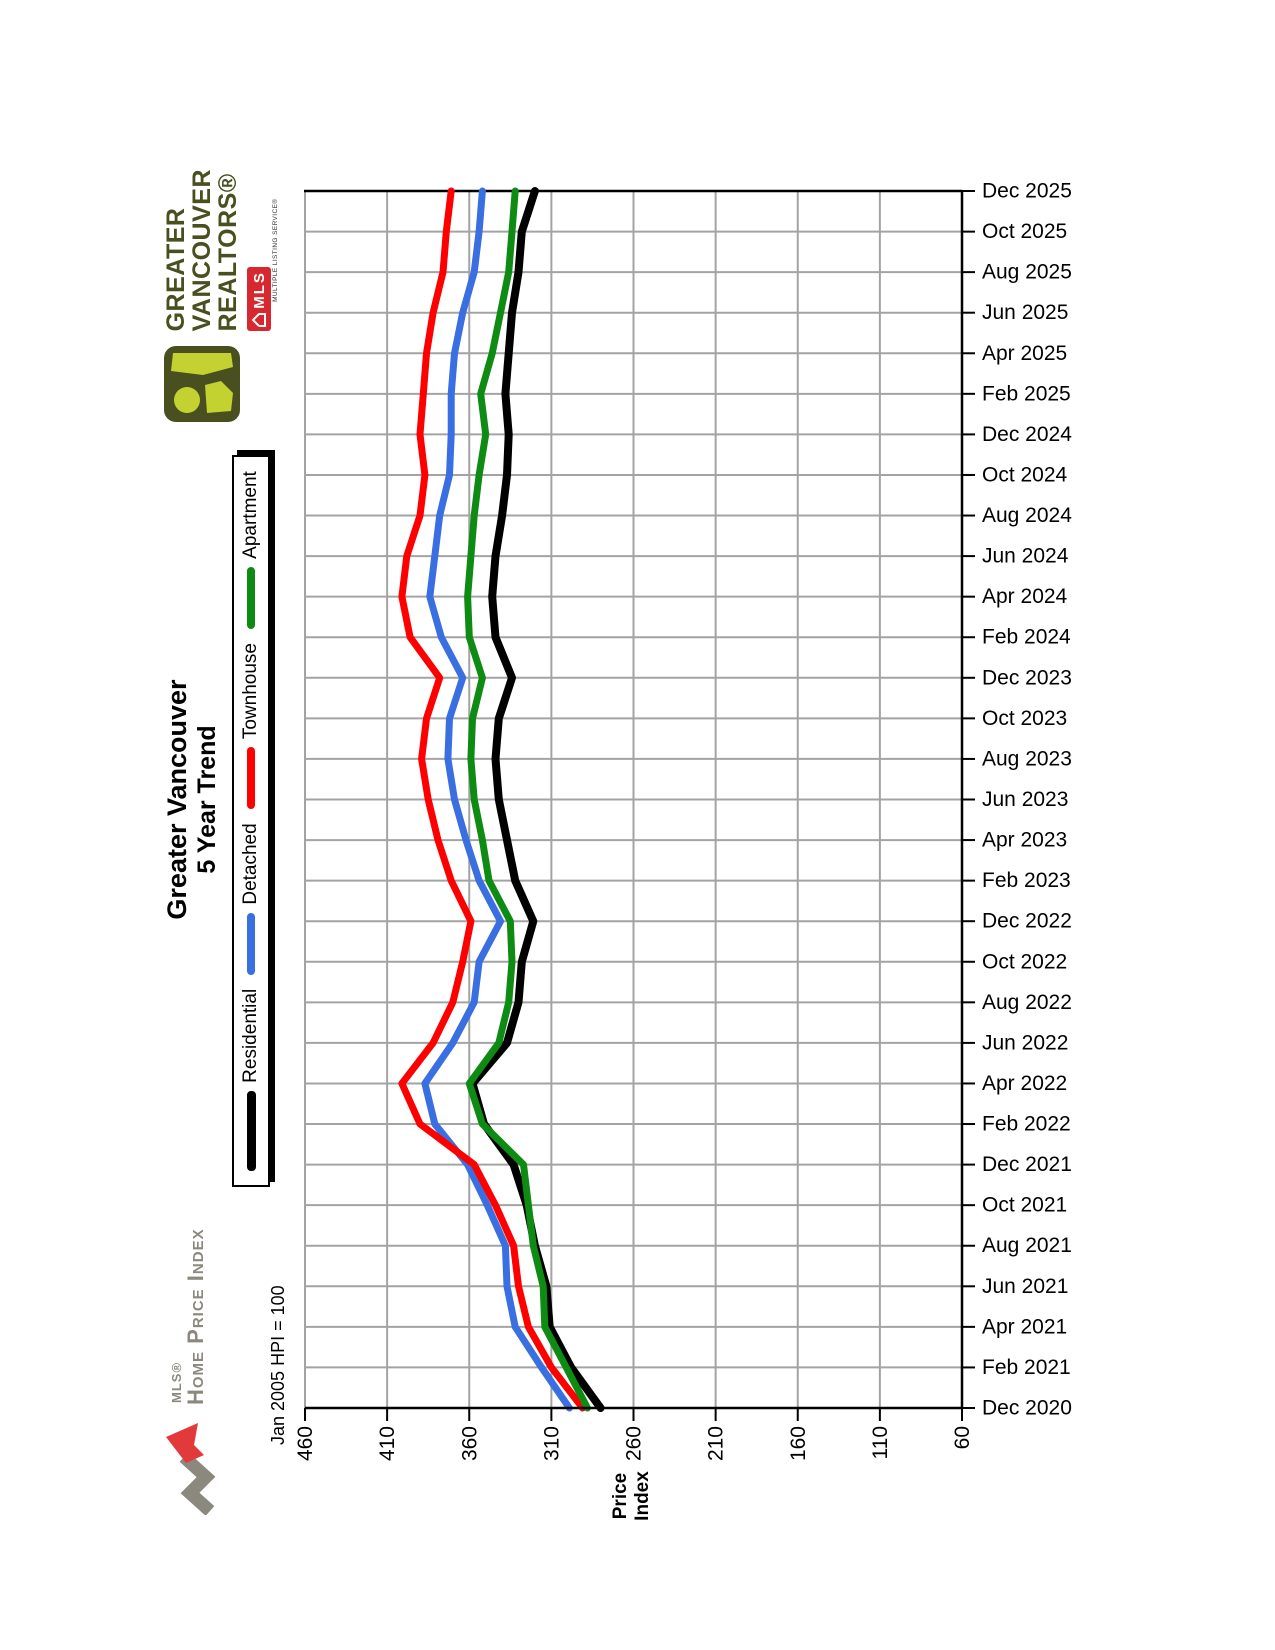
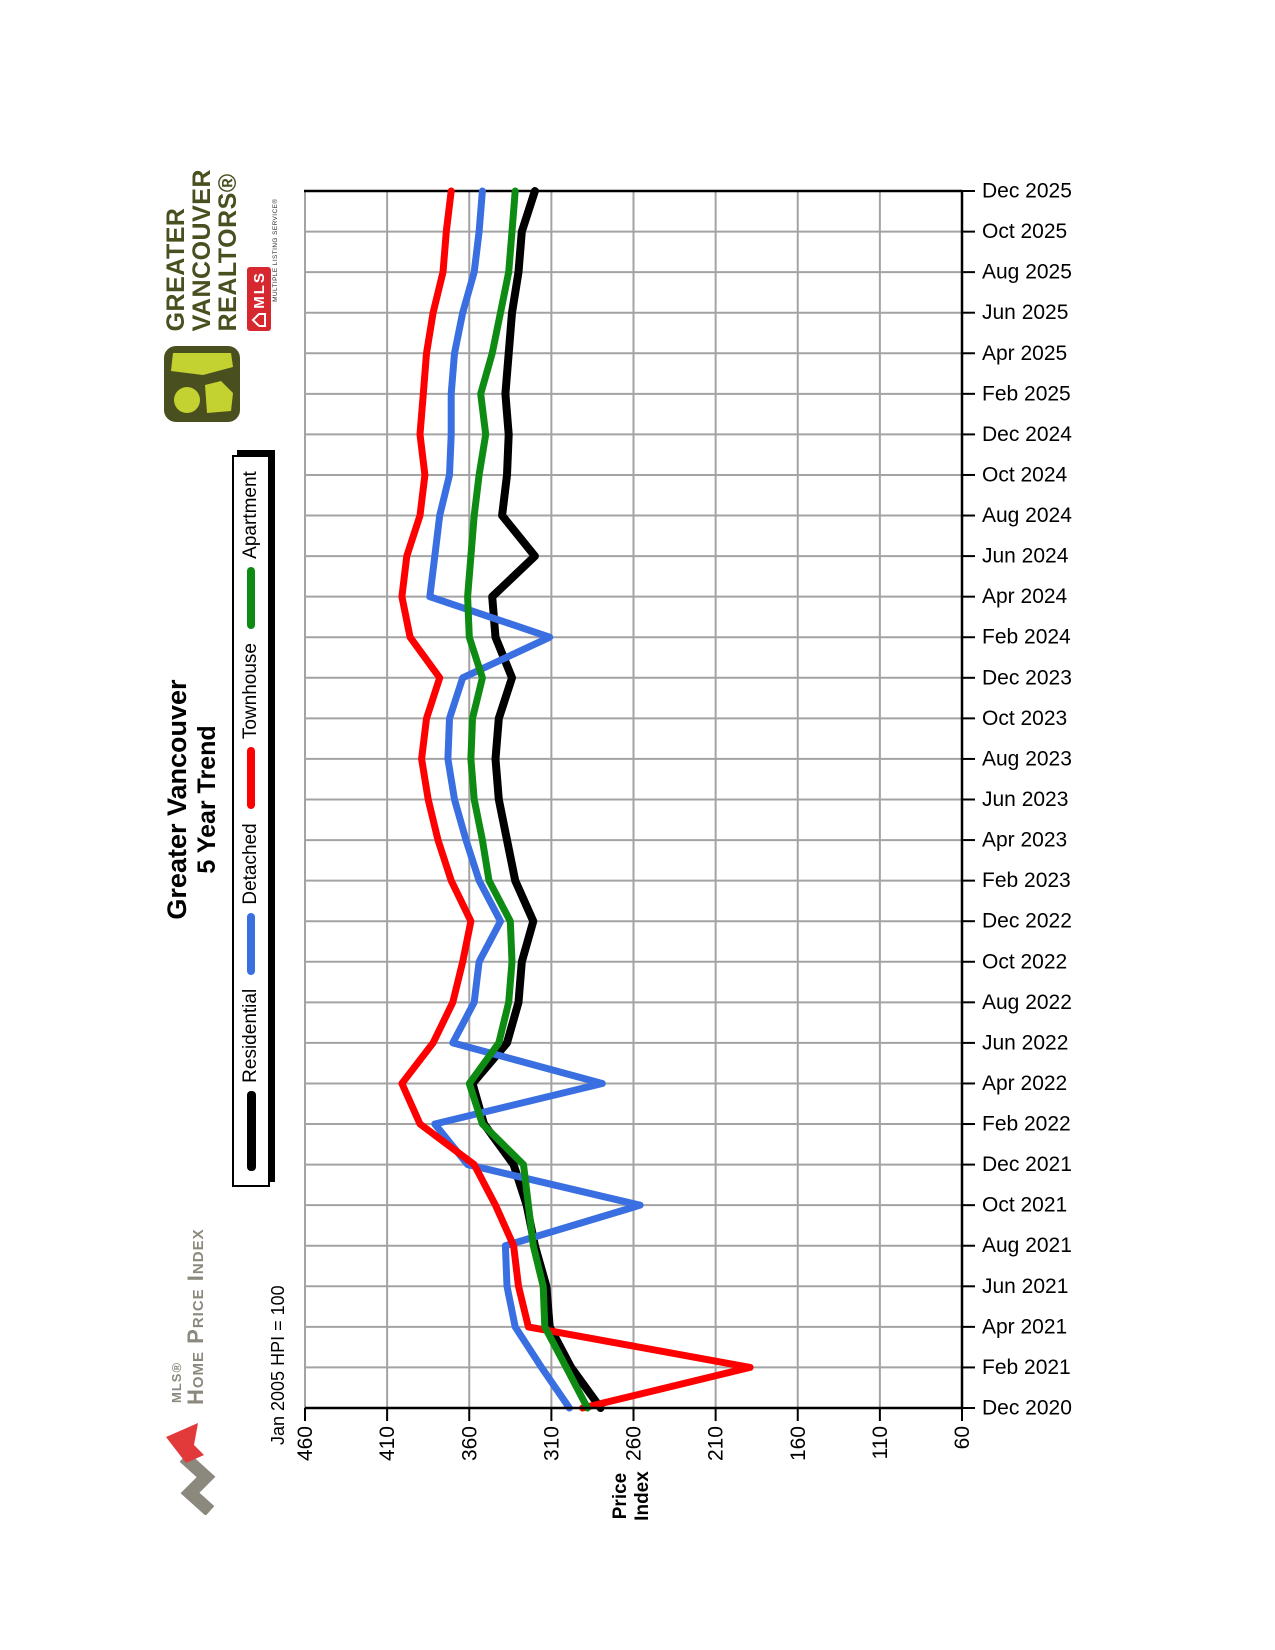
Townhouse/Feb 2021: 310 -> 189
Detached/Oct 2021: 349 -> 256
Detached/Apr 2022: 387 -> 279
Detached/Feb 2024: 377 -> 311
Residential/Jun 2024: 344 -> 320
